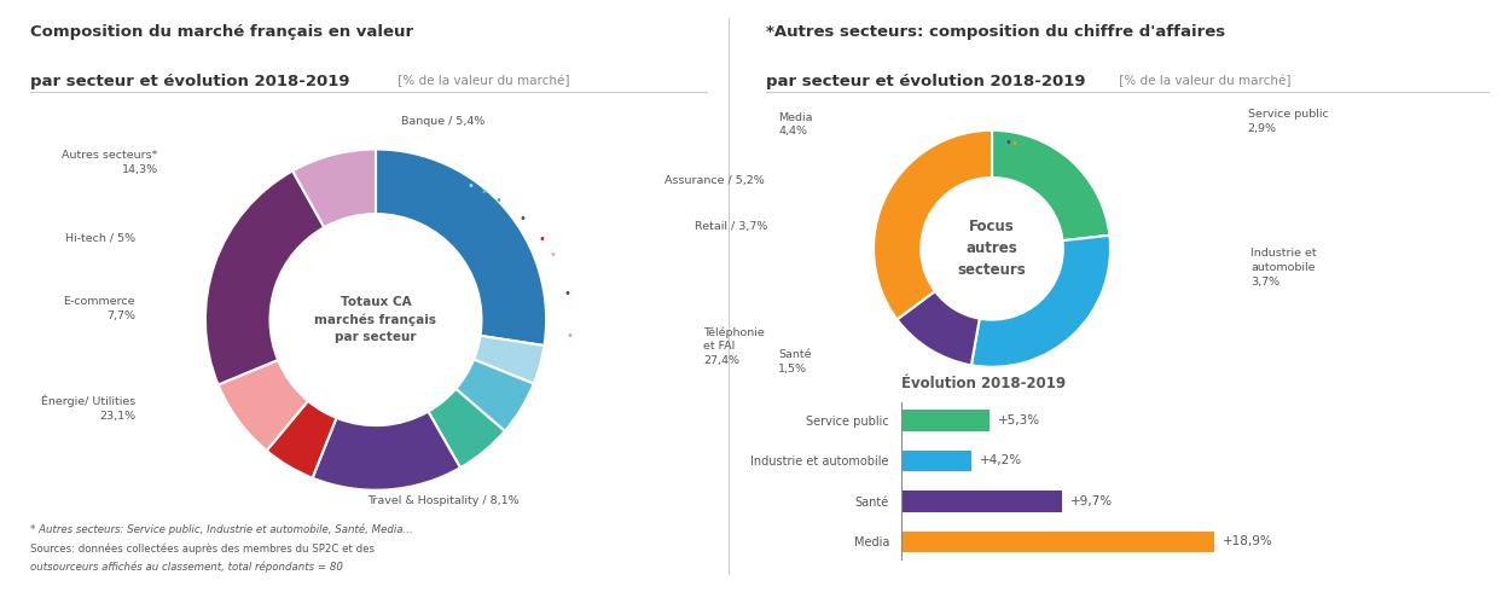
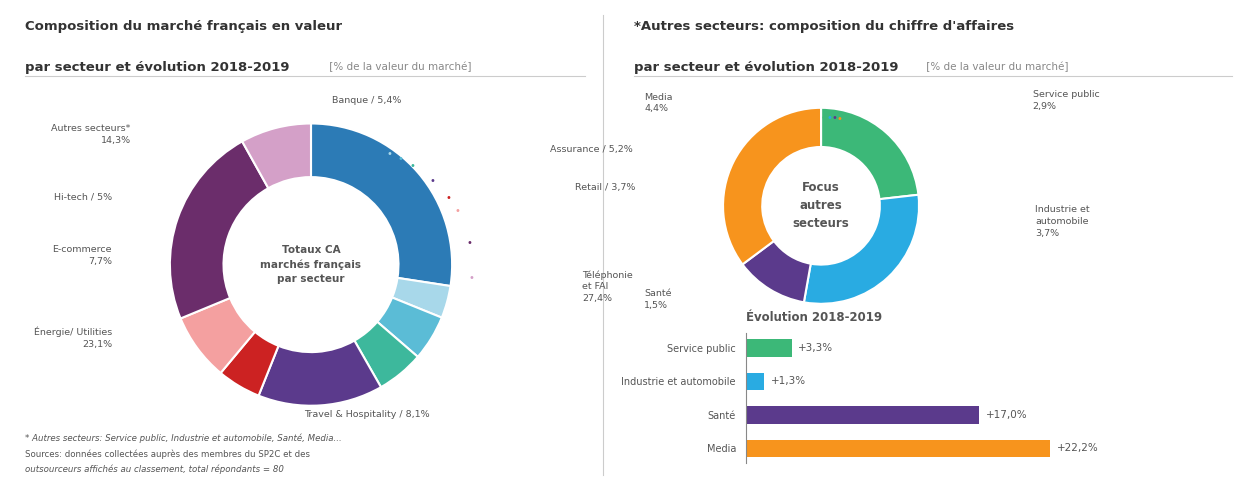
Service public: +5,3% -> +3,3%
Industrie et automobile: +4,2% -> +1,3%
Santé: +9,7% -> +17,0%
Media: +18,9% -> +22,2%
